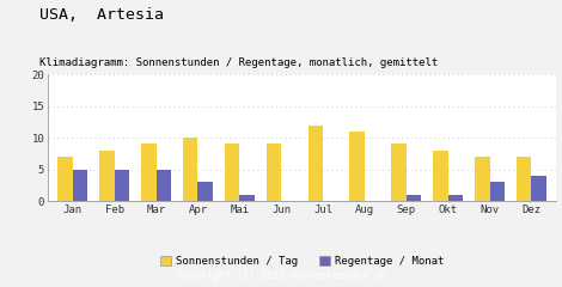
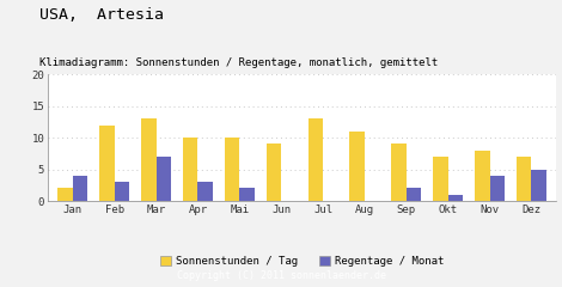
Sonnenstunden / Tag/Jan: 7 -> 2
Regentage / Monat/Jan: 5 -> 4
Sonnenstunden / Tag/Feb: 8 -> 12
Regentage / Monat/Feb: 5 -> 3
Sonnenstunden / Tag/Mar: 9 -> 13
Regentage / Monat/Mar: 5 -> 7
Sonnenstunden / Tag/Mai: 9 -> 10
Regentage / Monat/Mai: 1 -> 2
Sonnenstunden / Tag/Jul: 12 -> 13
Regentage / Monat/Sep: 1 -> 2
Sonnenstunden / Tag/Okt: 8 -> 7
Sonnenstunden / Tag/Nov: 7 -> 8
Regentage / Monat/Nov: 3 -> 4
Regentage / Monat/Dez: 4 -> 5
